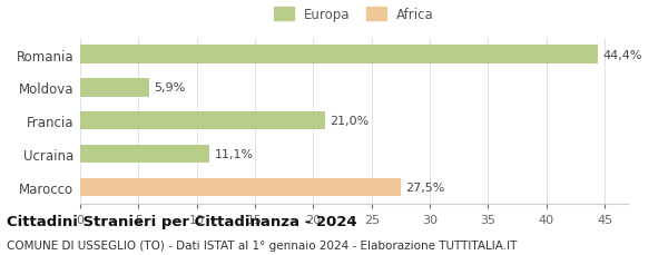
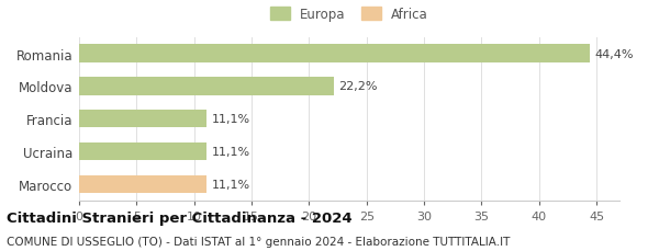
Moldova: 5,9% -> 22,2%
Francia: 21,0% -> 11,1%
Marocco: 27,5% -> 11,1%
